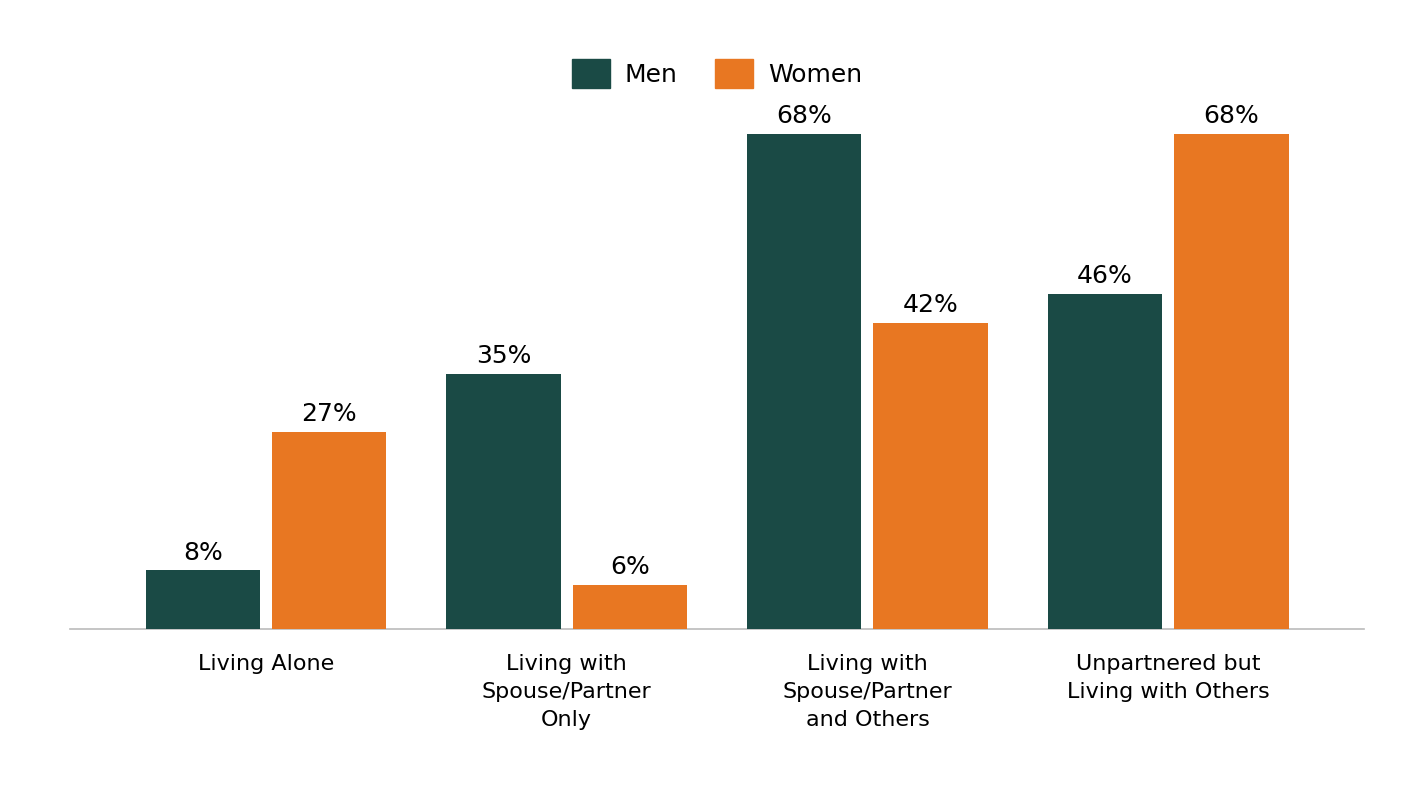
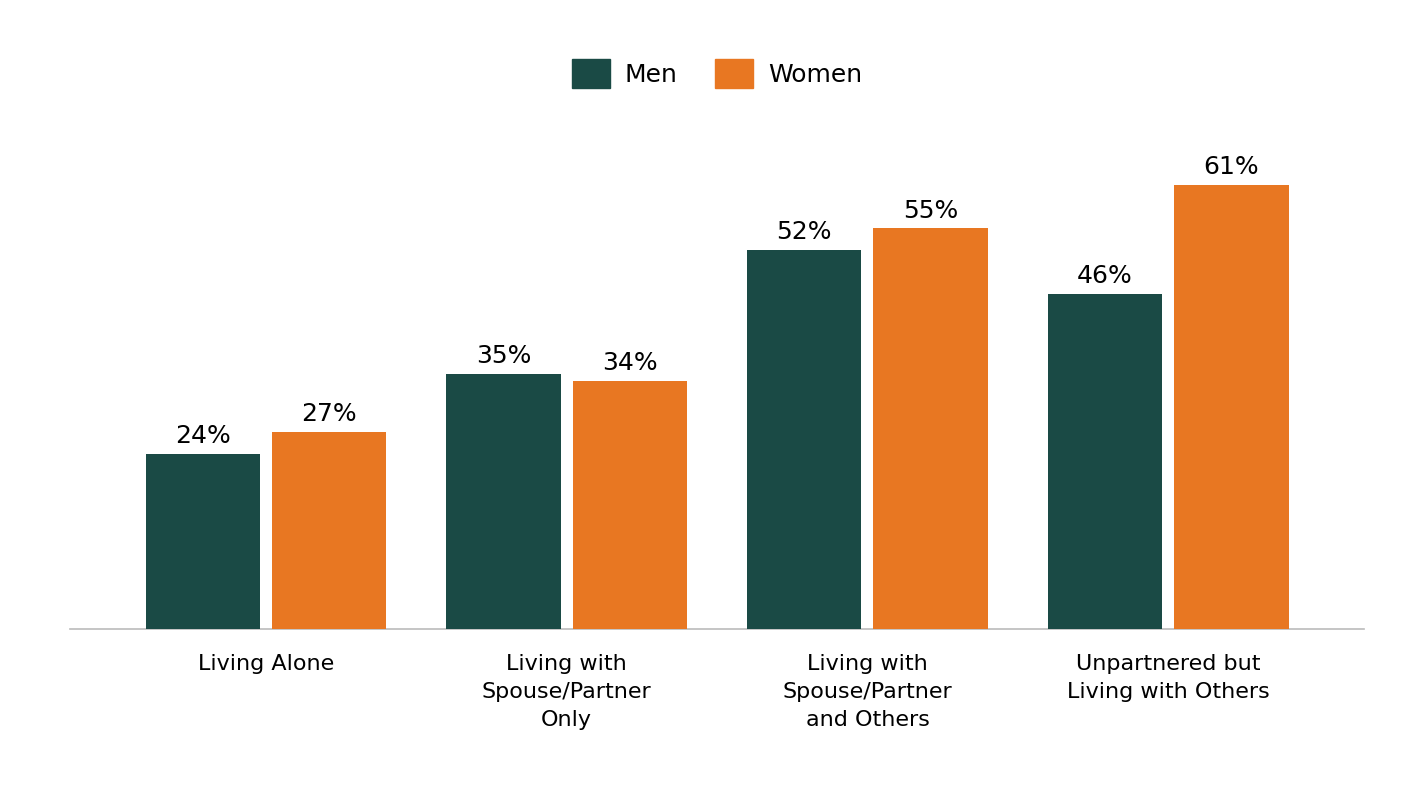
Men/Living Alone: 8% -> 24%
Women/Living with Spouse/Partner Only: 6% -> 34%
Men/Living with Spouse/Partner and Others: 68% -> 52%
Women/Living with Spouse/Partner and Others: 42% -> 55%
Women/Unpartnered but Living with Others: 68% -> 61%
